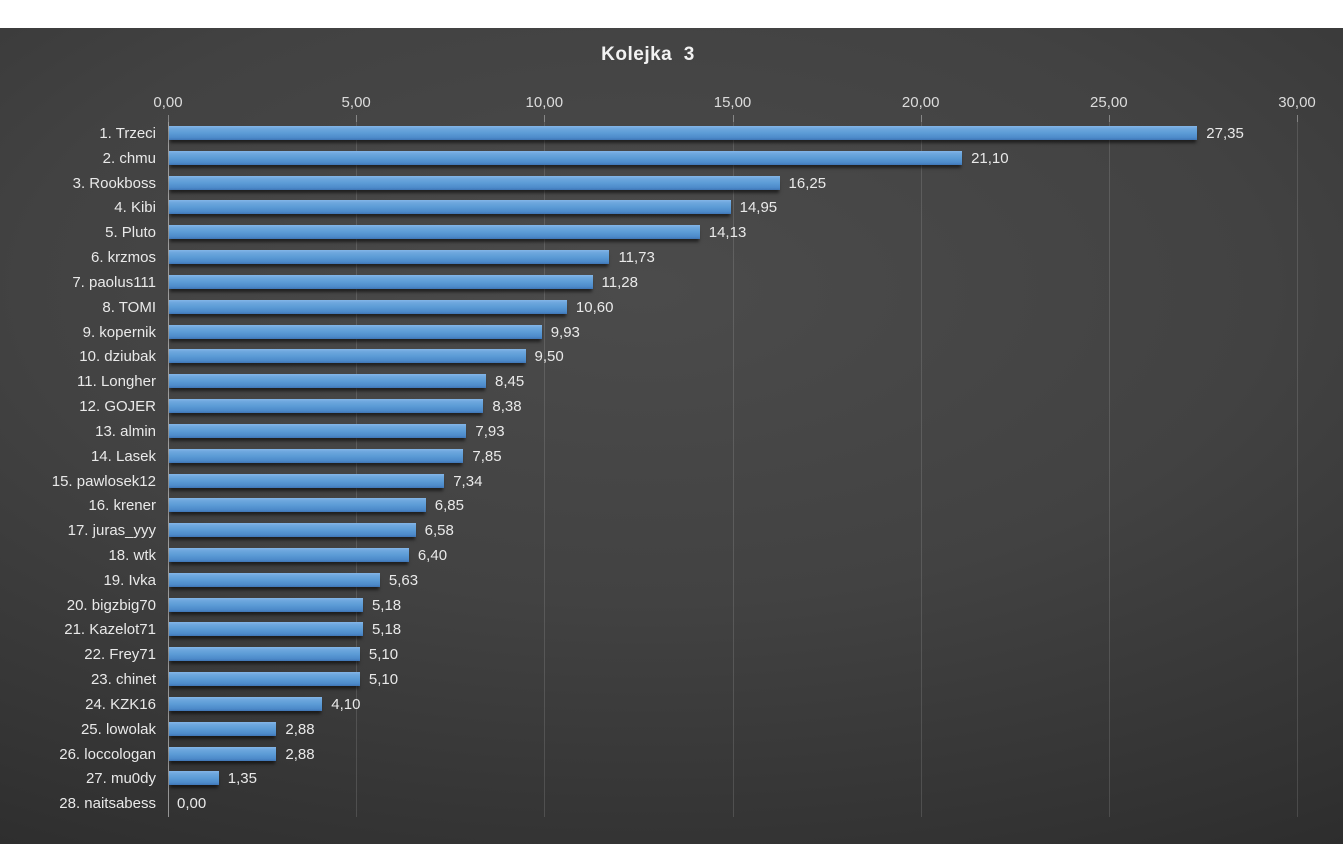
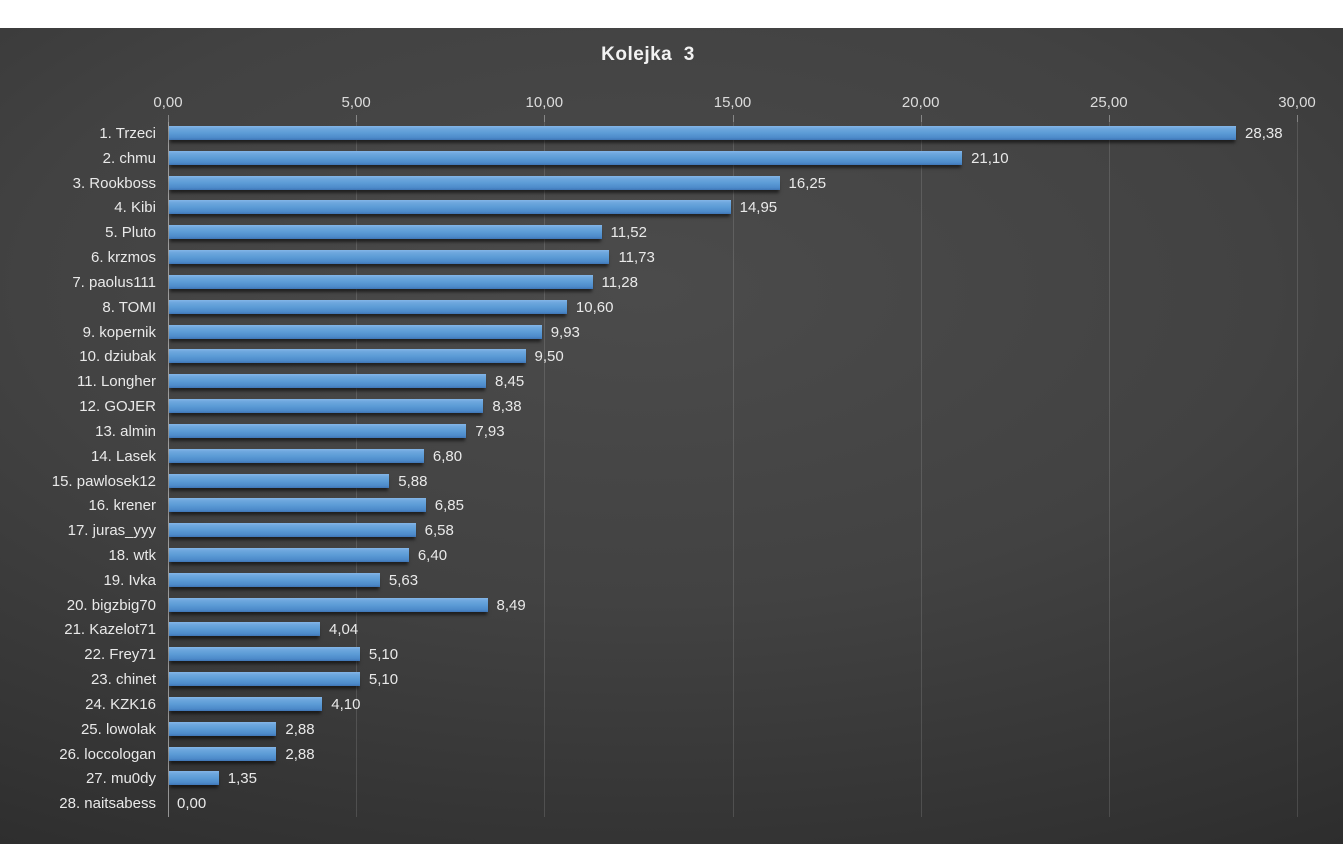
1. Trzeci: 27,35 -> 28,38
5. Pluto: 14,13 -> 11,52
14. Lasek: 7,85 -> 6,80
15. pawlosek12: 7,34 -> 5,88
20. bigzbig70: 5,18 -> 8,49
21. Kazelot71: 5,18 -> 4,04
